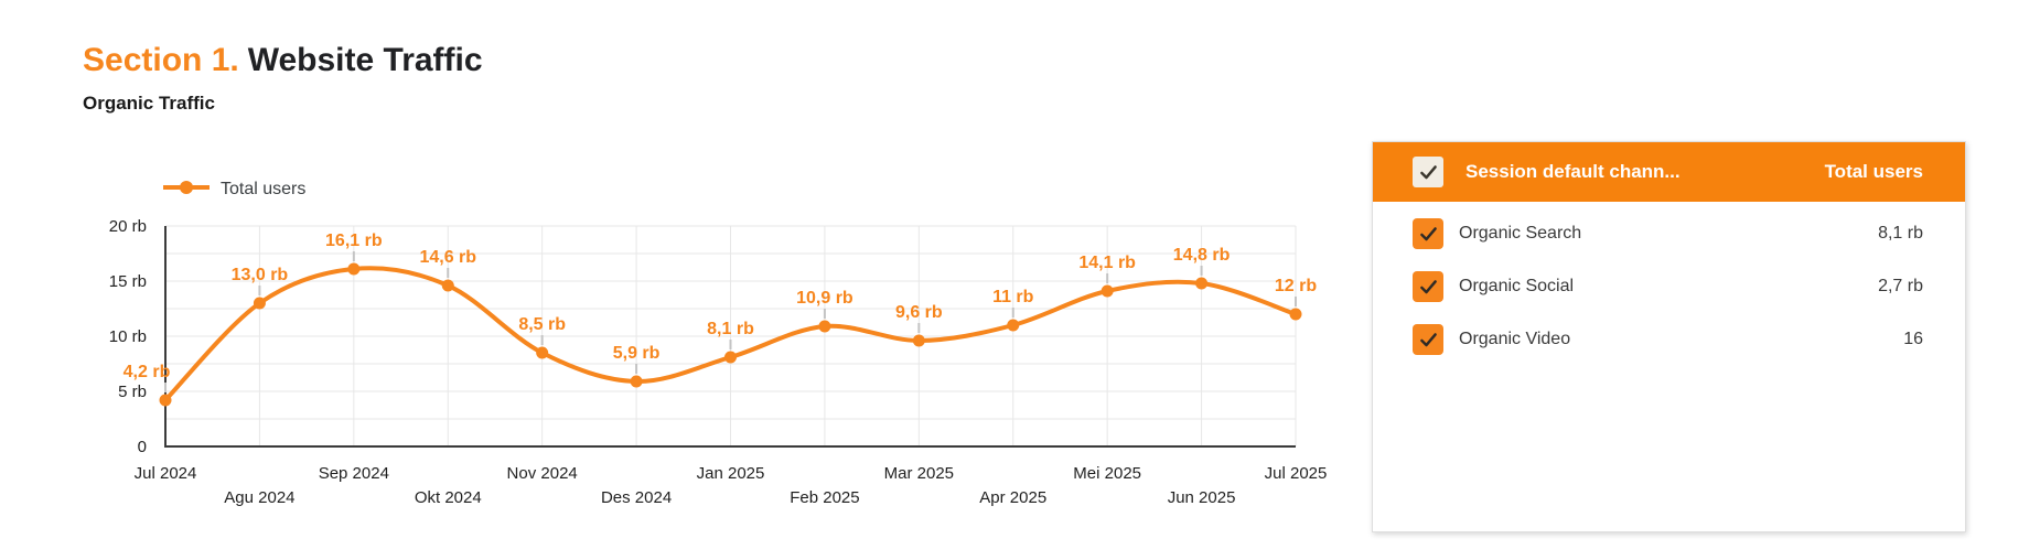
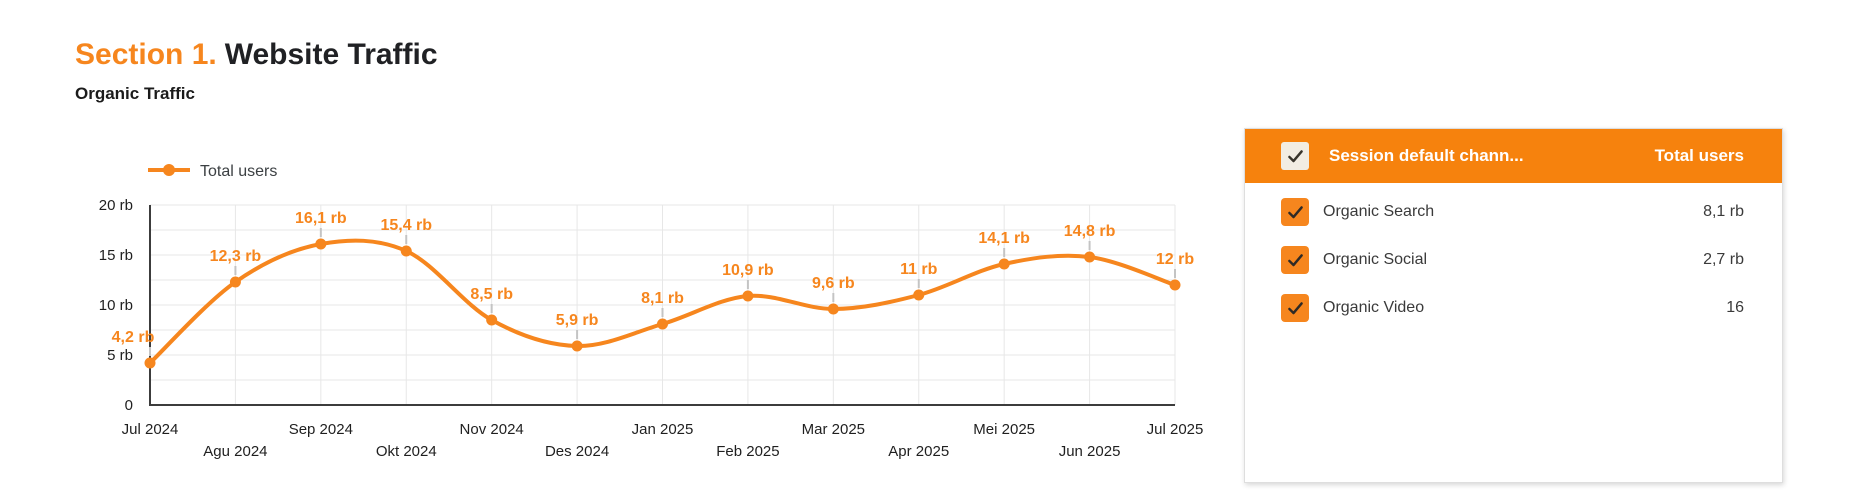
Agu 2024: 13,0 -> 12,3
Okt 2024: 14,6 -> 15,4
